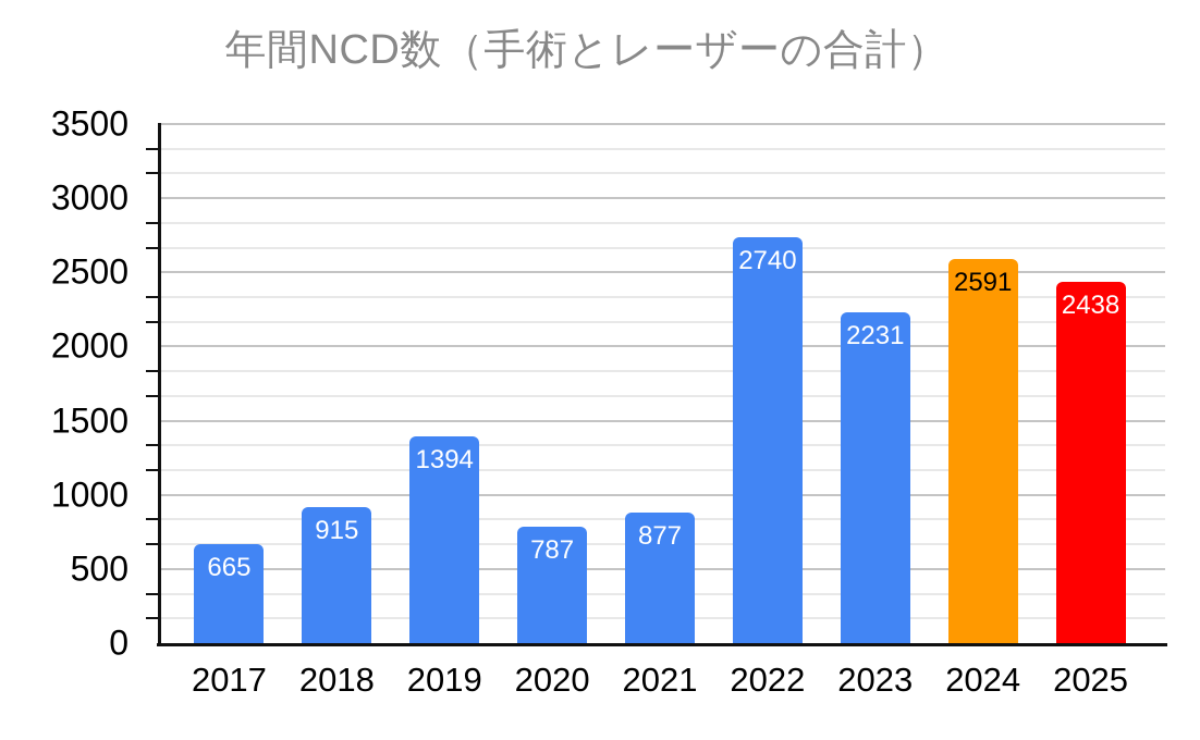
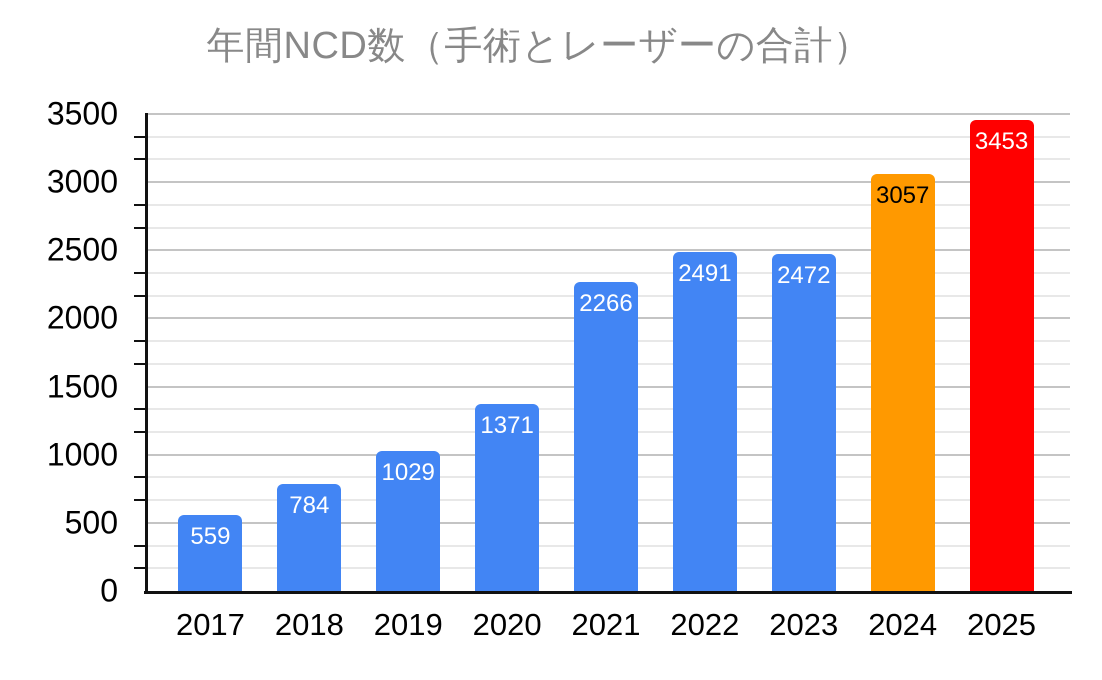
2017: 665 -> 559
2018: 915 -> 784
2019: 1394 -> 1029
2020: 787 -> 1371
2021: 877 -> 2266
2022: 2740 -> 2491
2023: 2231 -> 2472
2024: 2591 -> 3057
2025: 2438 -> 3453
